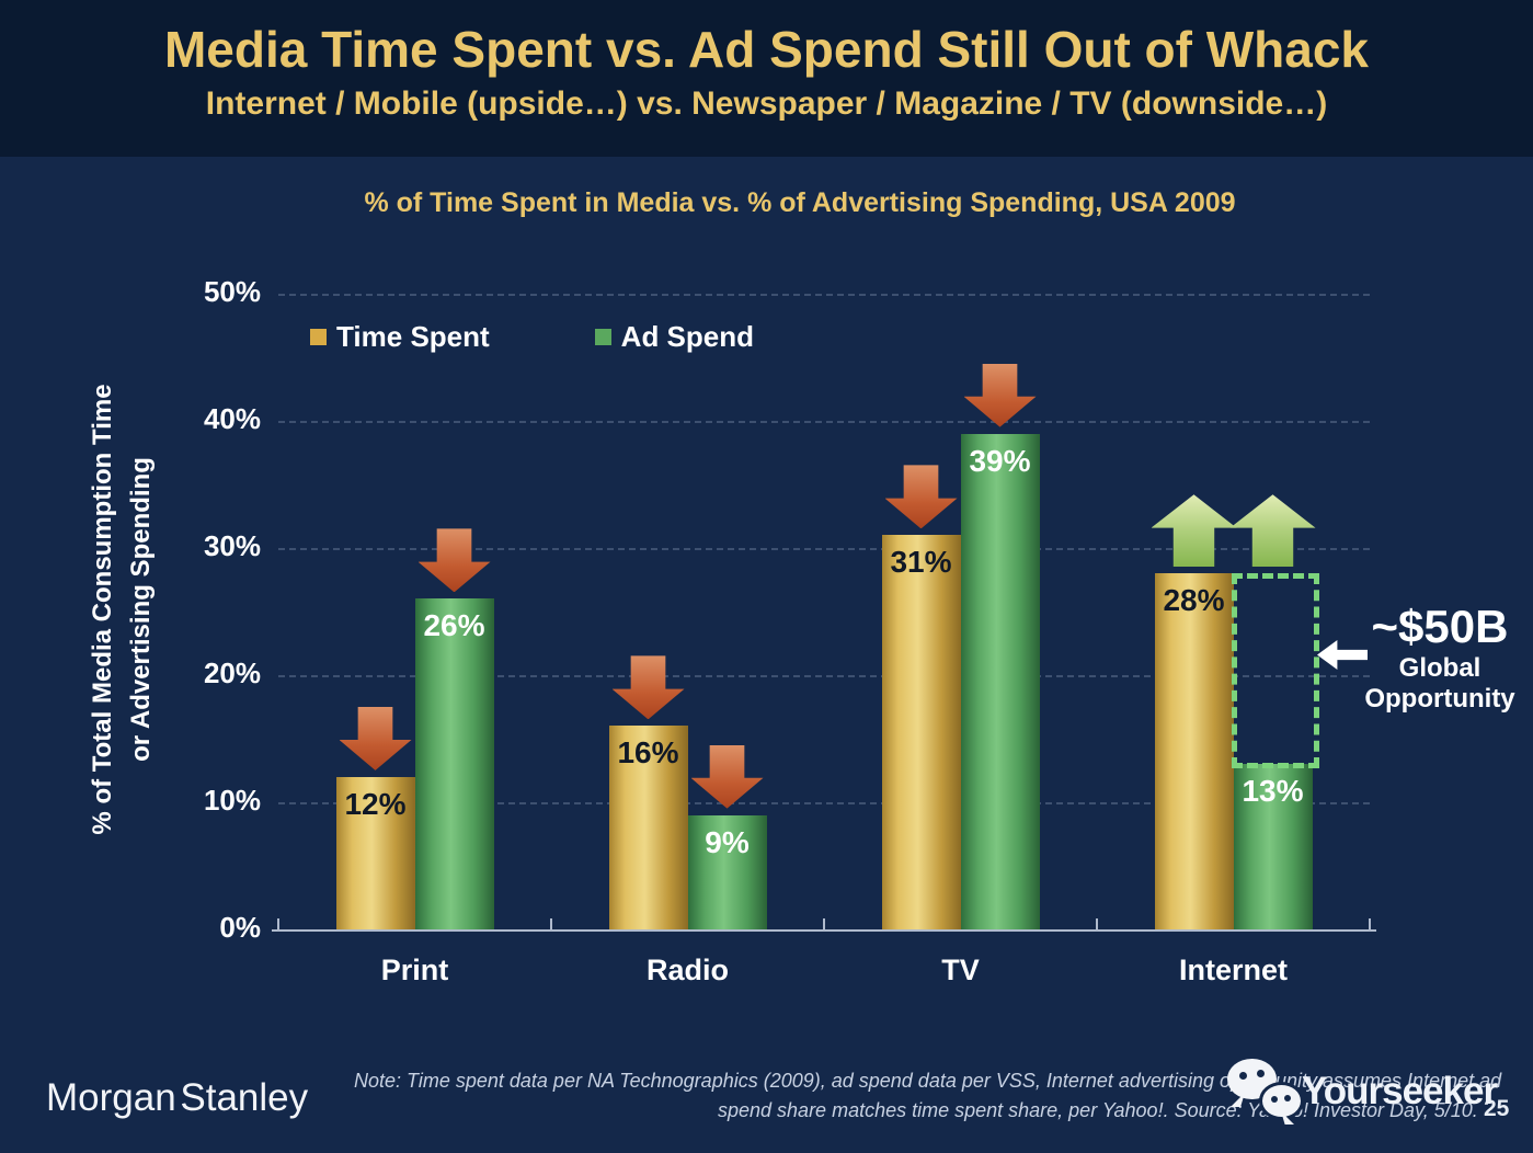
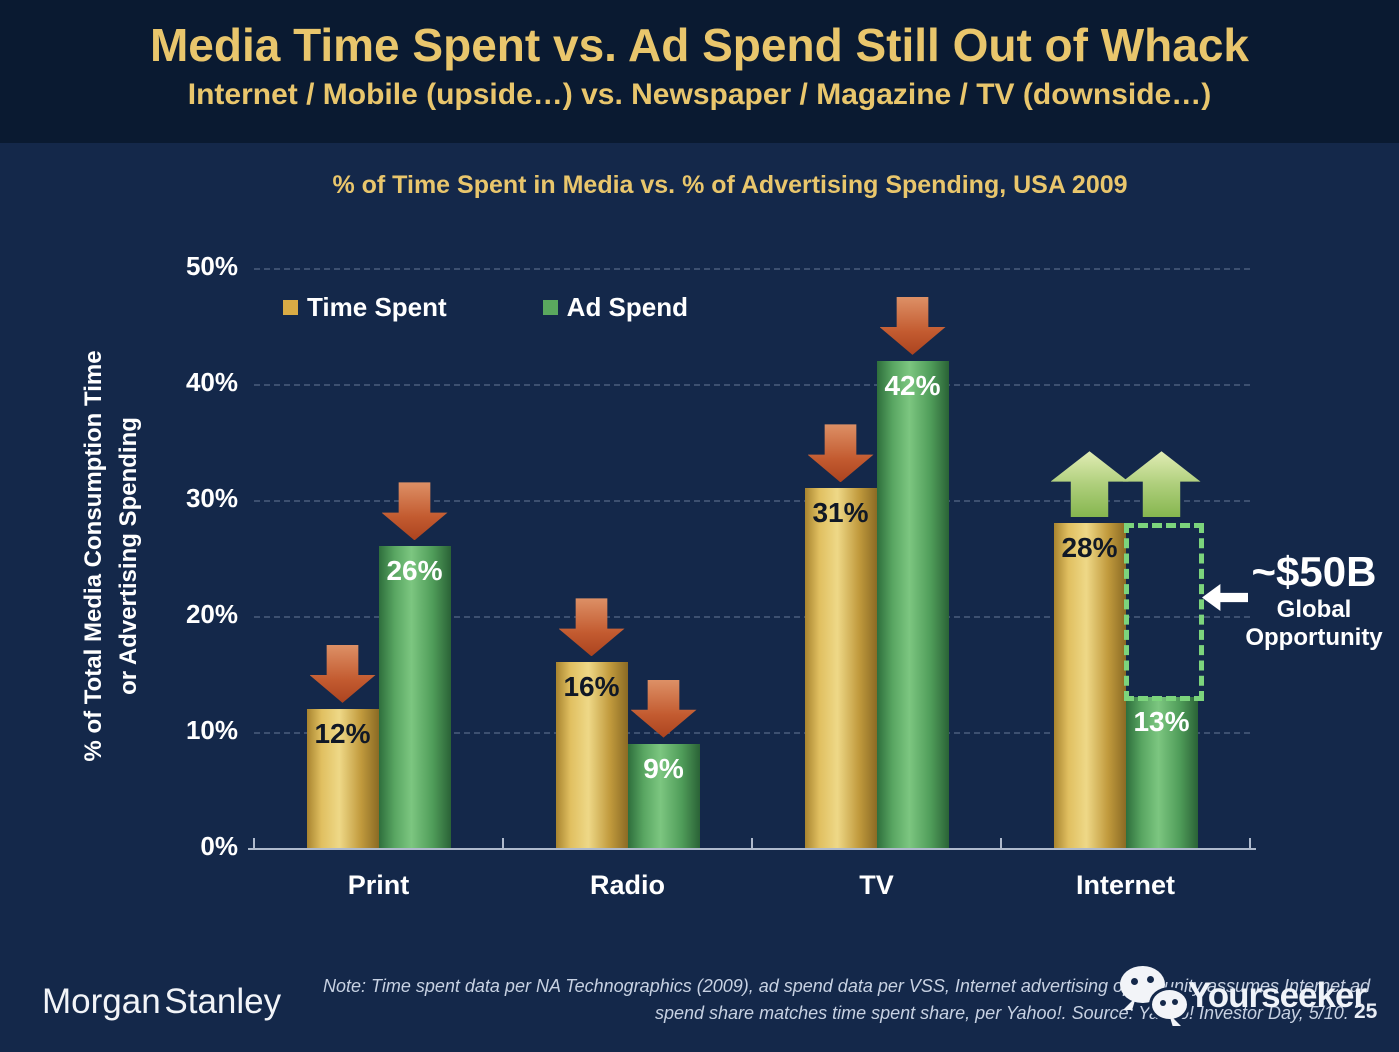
Ad Spend/TV: 39% -> 42%
